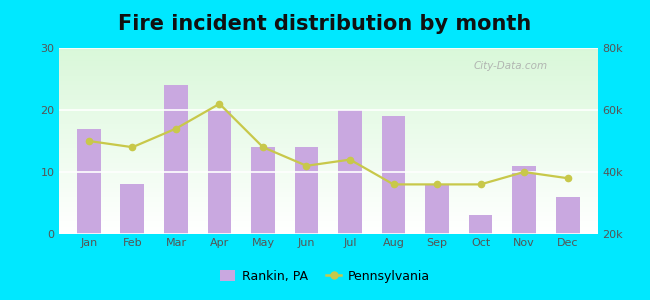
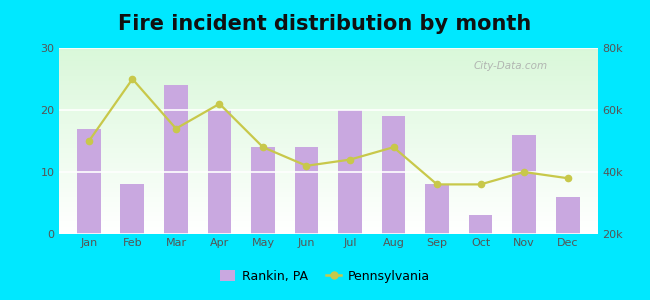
Pennsylvania/Feb: 14 -> 25
Pennsylvania/Aug: 8 -> 14
Rankin, PA/Nov: 11 -> 16
